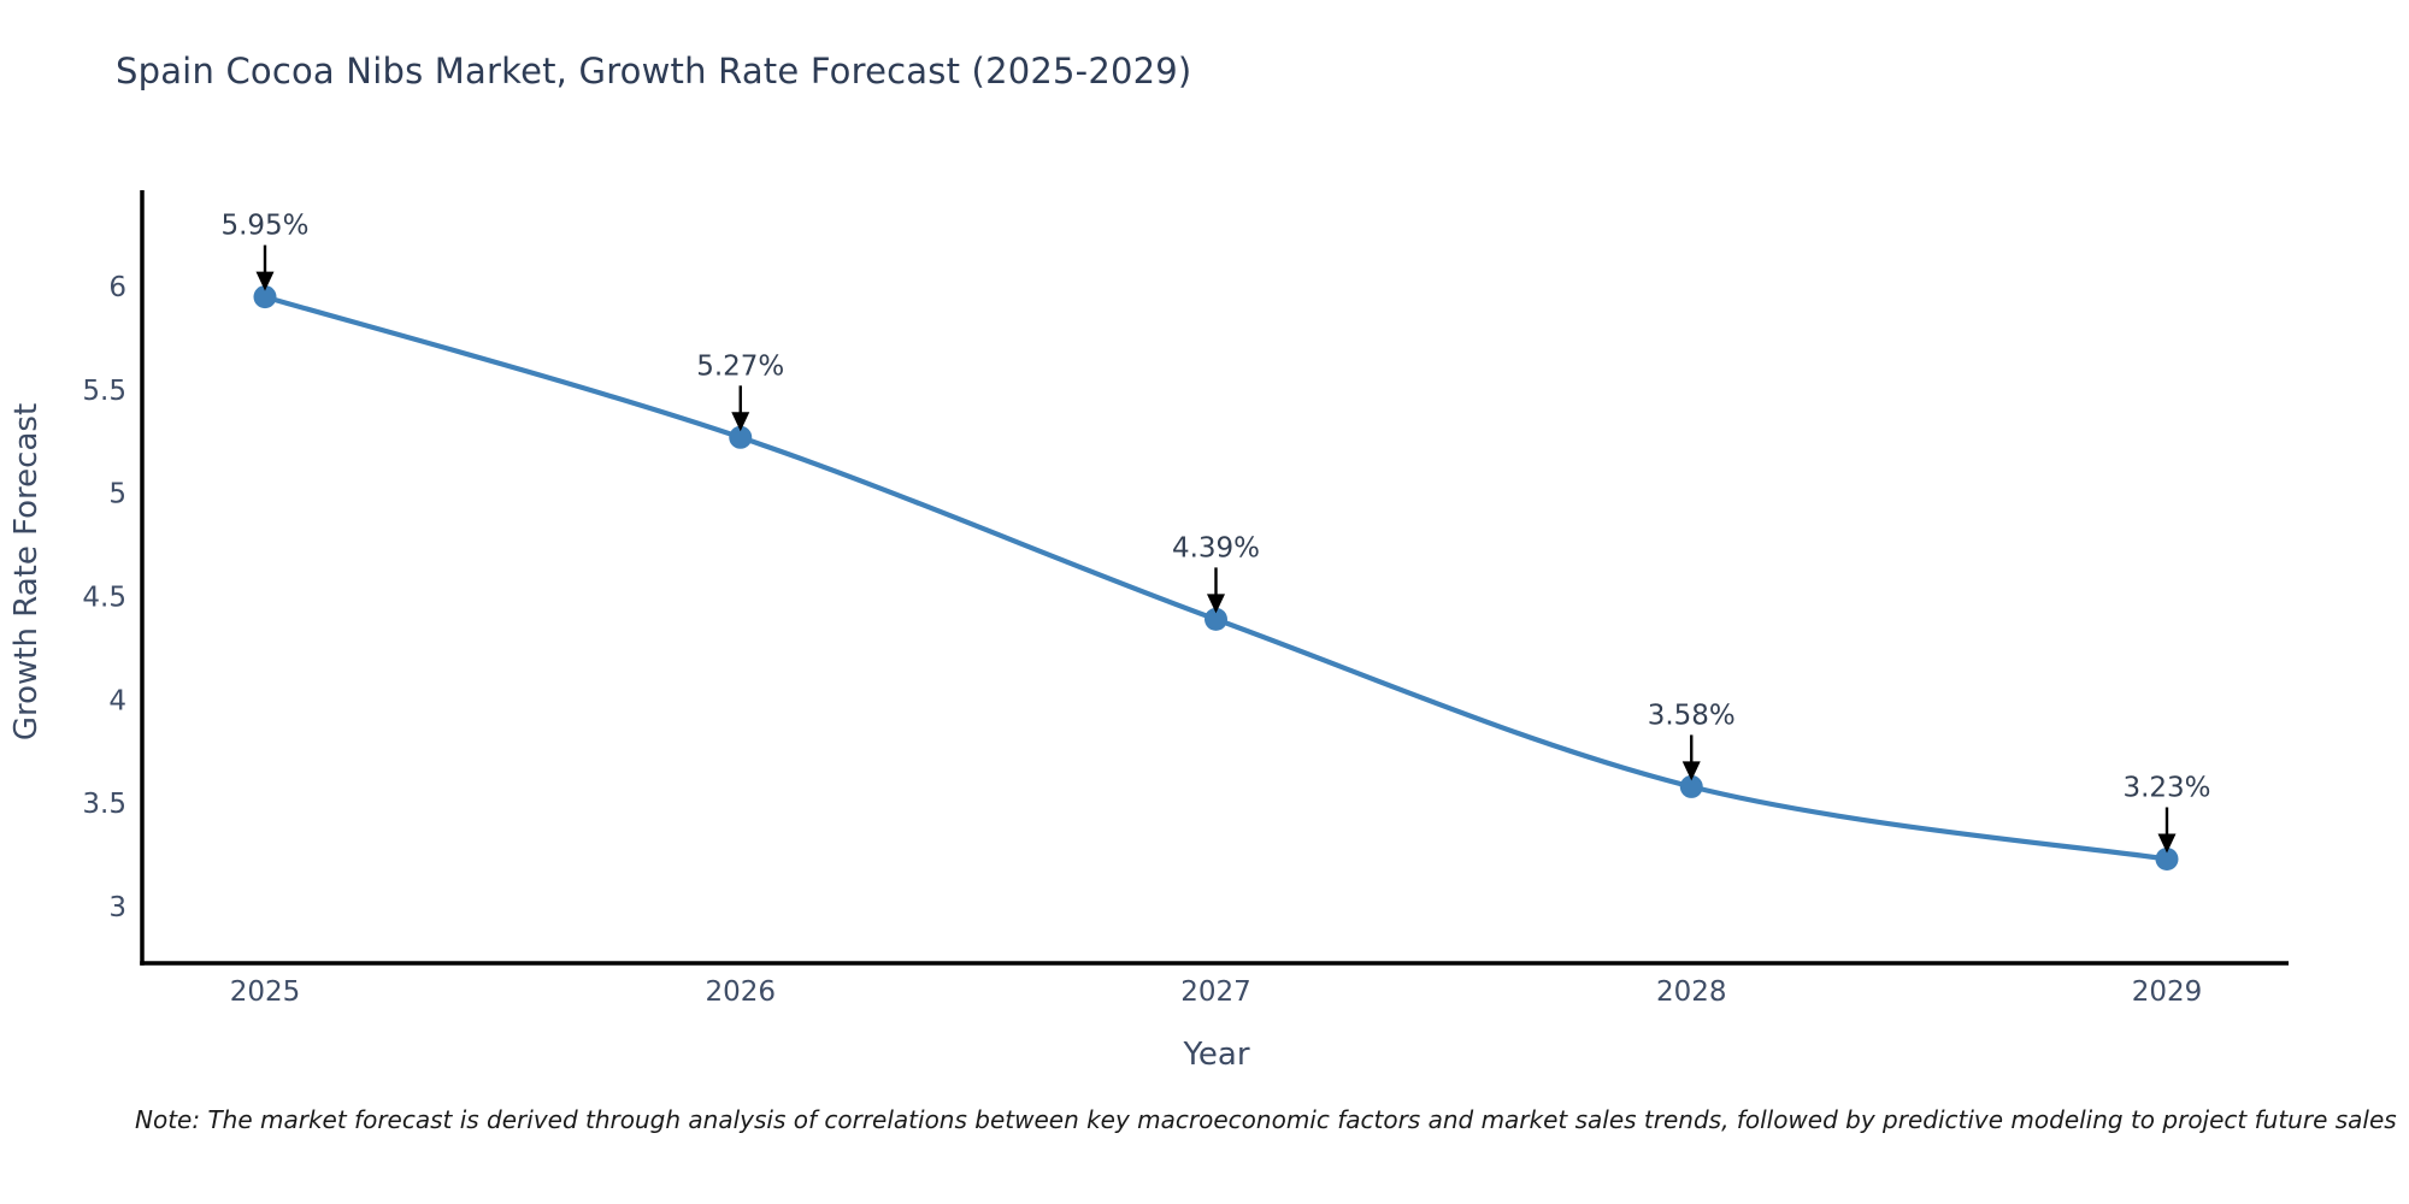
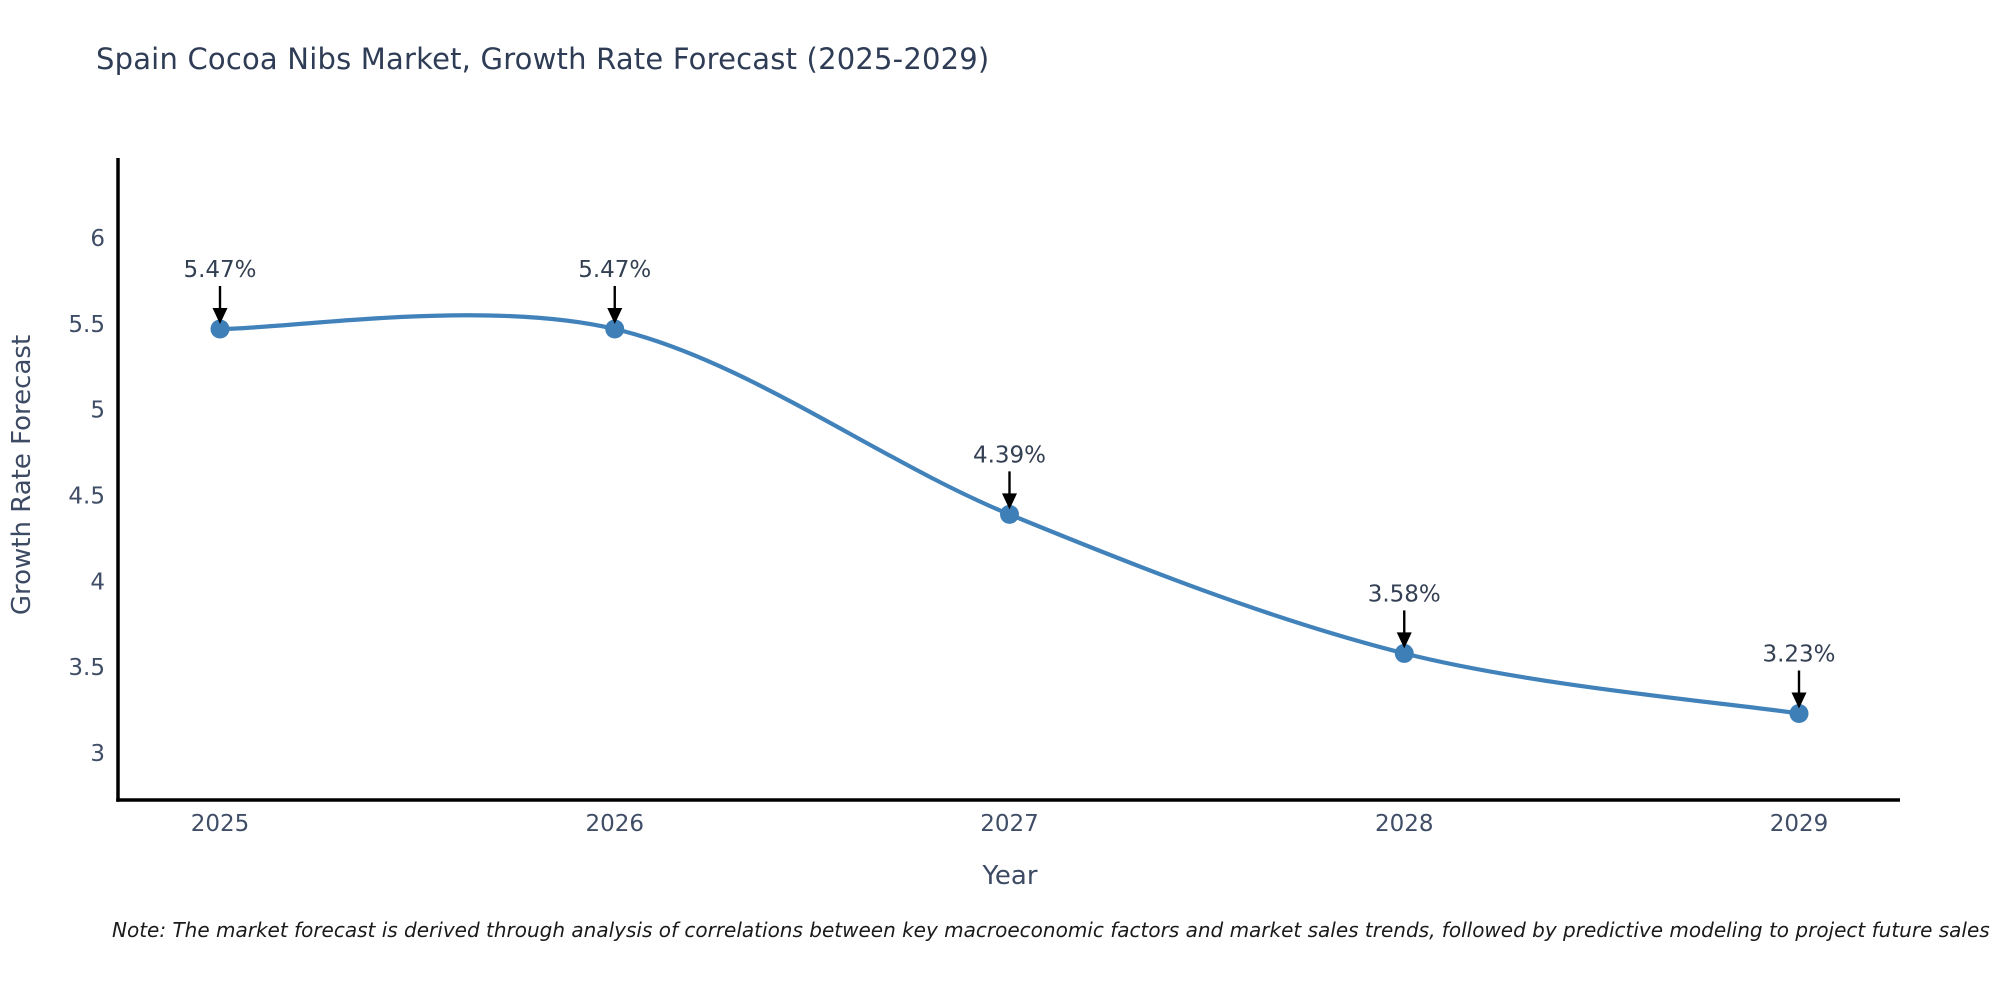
2025: 5.95% -> 5.47%
2026: 5.27% -> 5.47%
